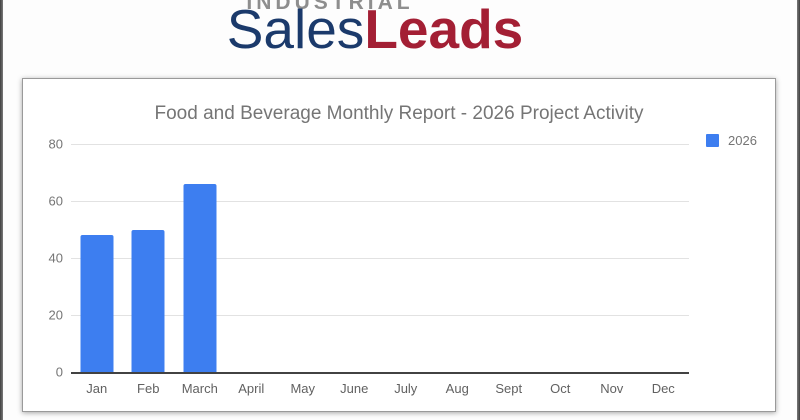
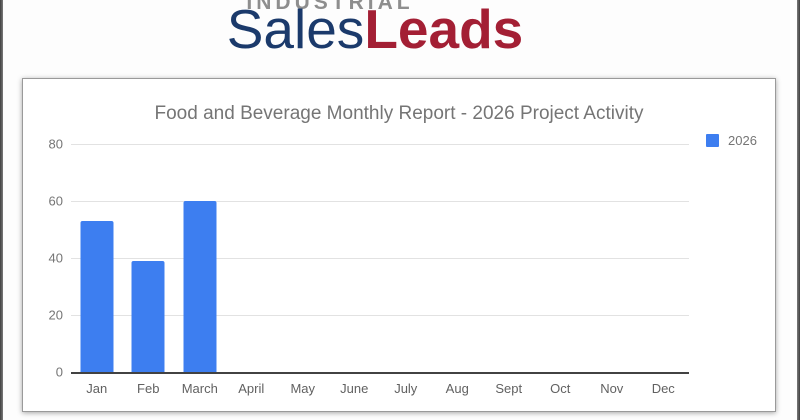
Jan: 48 -> 53
Feb: 50 -> 39
March: 66 -> 60
